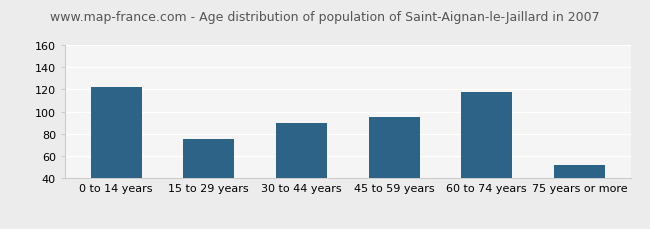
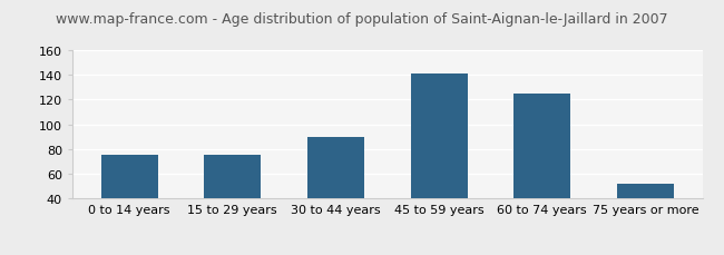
0 to 14 years: 122 -> 75
45 to 59 years: 95 -> 141
60 to 74 years: 118 -> 125
